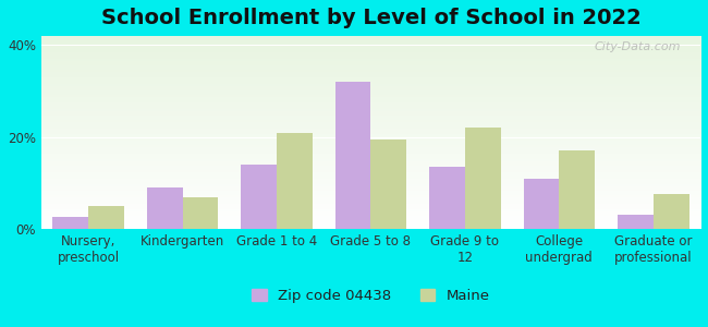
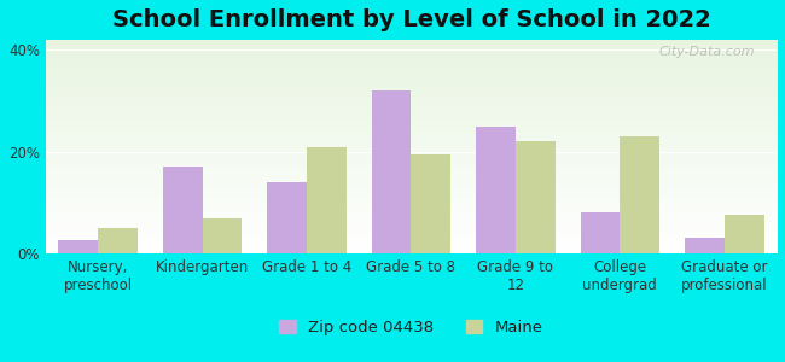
Zip code 04438/Kindergarten: 9.0% -> 17.0%
Zip code 04438/Grade 9 to 12: 13.5% -> 25.0%
Zip code 04438/College undergrad: 11.0% -> 8.0%
Maine/College undergrad: 17.0% -> 23.0%
